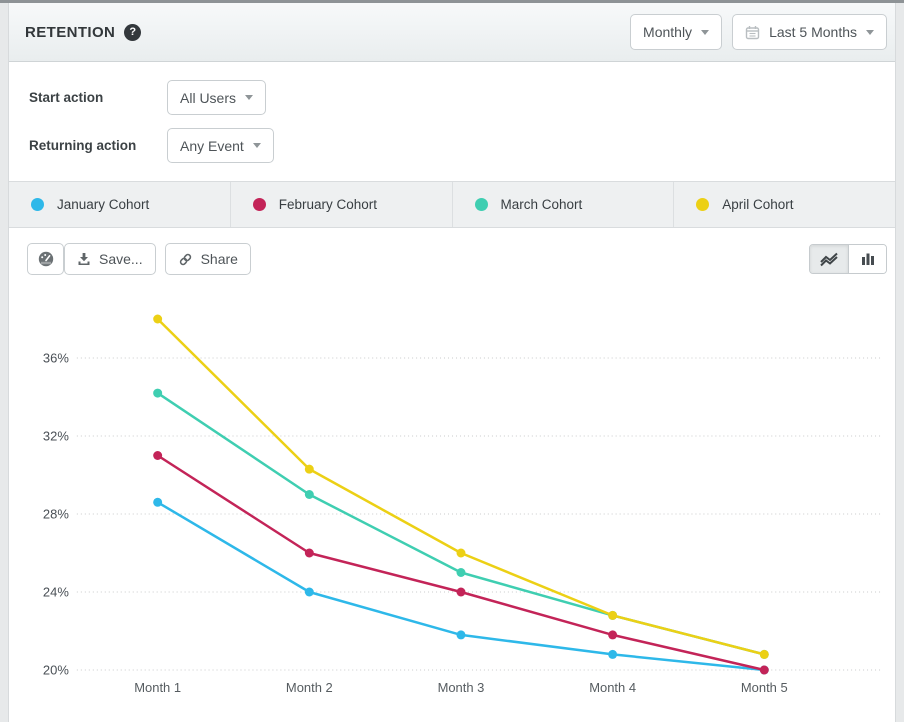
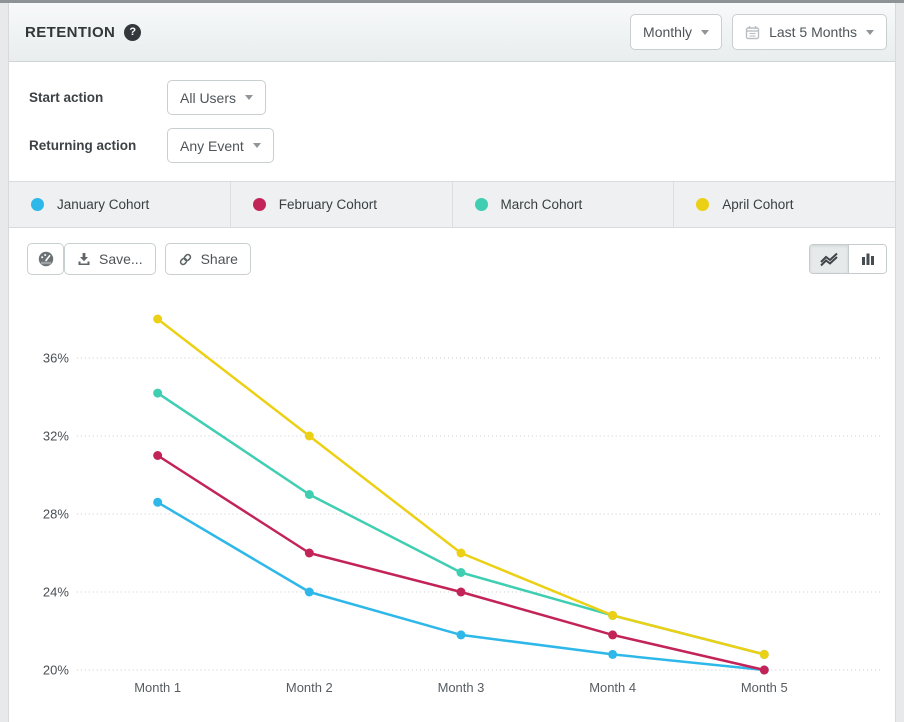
April Cohort/Month 2: 30.3% -> 32.0%
